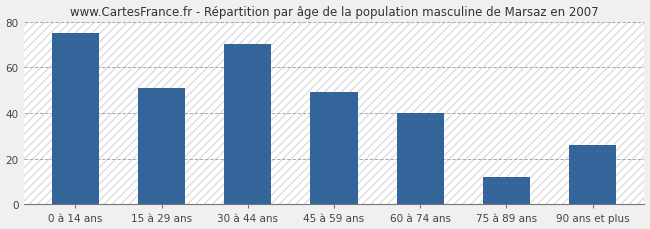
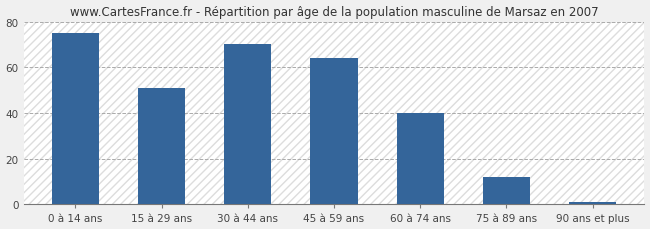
45 à 59 ans: 49 -> 64
90 ans et plus: 26 -> 1
